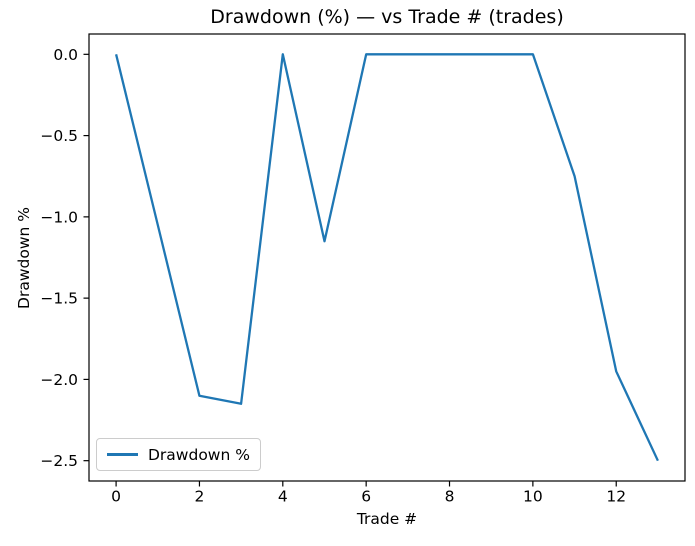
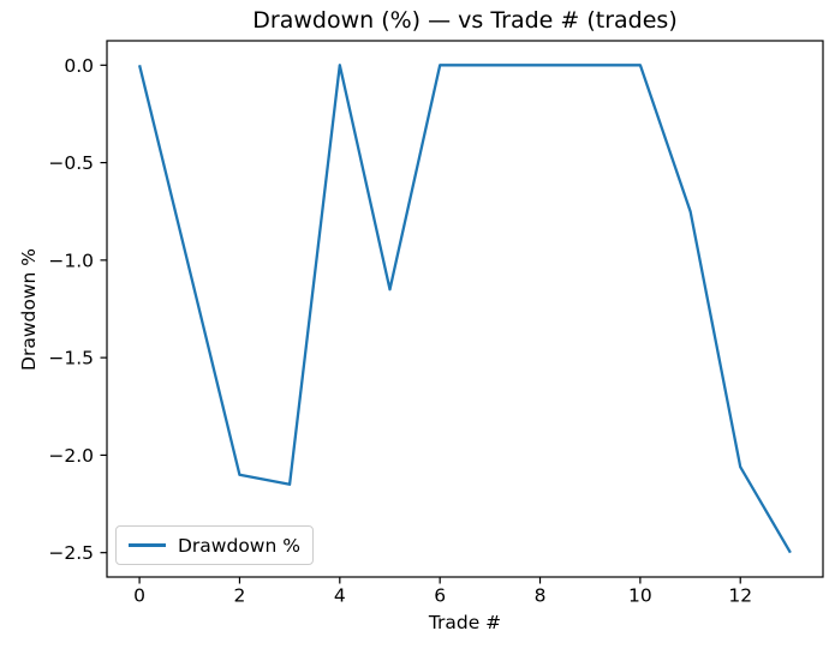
12: -1.95 -> -2.06
